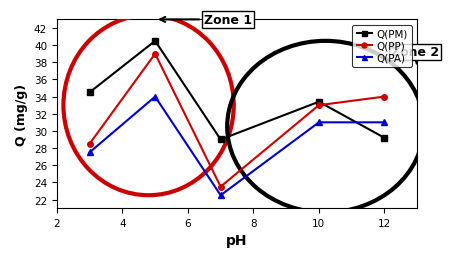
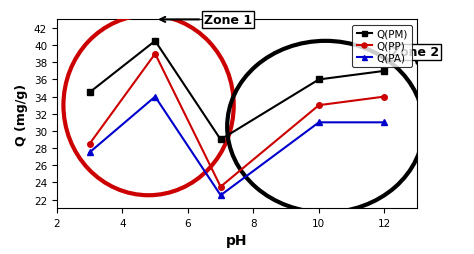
Q(PM)/10: 33.4 -> 36.0
Q(PM)/12: 29.2 -> 37.0
